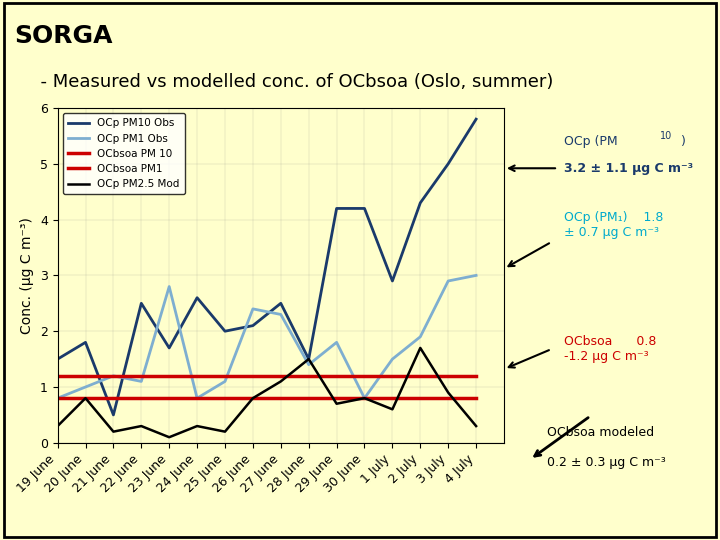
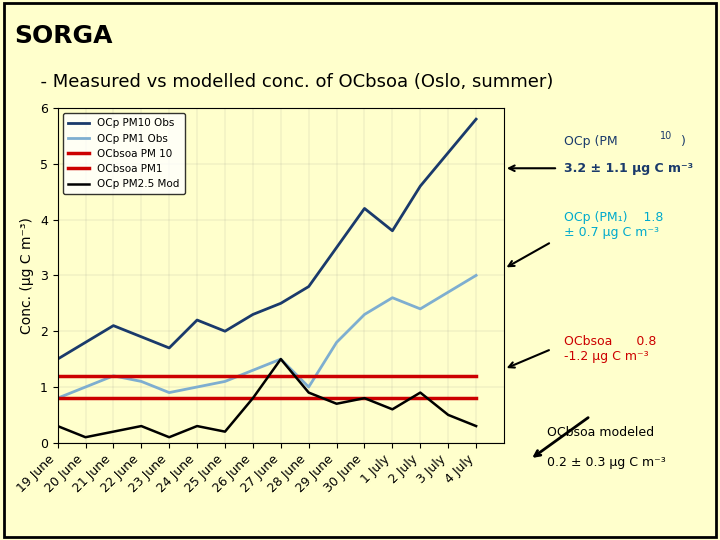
OCp PM2.5 Mod/20 June: 0.8 -> 0.1
OCp PM10 Obs/21 June: 0.5 -> 2.1
OCp PM10 Obs/22 June: 2.5 -> 1.9
OCp PM1 Obs/23 June: 2.8 -> 0.9
OCp PM10 Obs/24 June: 2.6 -> 2.2
OCp PM1 Obs/24 June: 0.8 -> 1.0
OCp PM10 Obs/26 June: 2.1 -> 2.3
OCp PM1 Obs/26 June: 2.4 -> 1.3
OCp PM1 Obs/27 June: 2.3 -> 1.5
OCp PM2.5 Mod/27 June: 1.1 -> 1.5
OCp PM10 Obs/28 June: 1.5 -> 2.8
OCp PM1 Obs/28 June: 1.4 -> 1.0
OCp PM2.5 Mod/28 June: 1.5 -> 0.9
OCp PM10 Obs/29 June: 4.2 -> 3.5
OCp PM1 Obs/30 June: 0.8 -> 2.3
OCp PM10 Obs/1 July: 2.9 -> 3.8
OCp PM1 Obs/1 July: 1.5 -> 2.6
OCp PM10 Obs/2 July: 4.3 -> 4.6
OCp PM1 Obs/2 July: 1.9 -> 2.4
OCp PM2.5 Mod/2 July: 1.7 -> 0.9
OCp PM10 Obs/3 July: 5.0 -> 5.2
OCp PM1 Obs/3 July: 2.9 -> 2.7
OCp PM2.5 Mod/3 July: 0.9 -> 0.5
